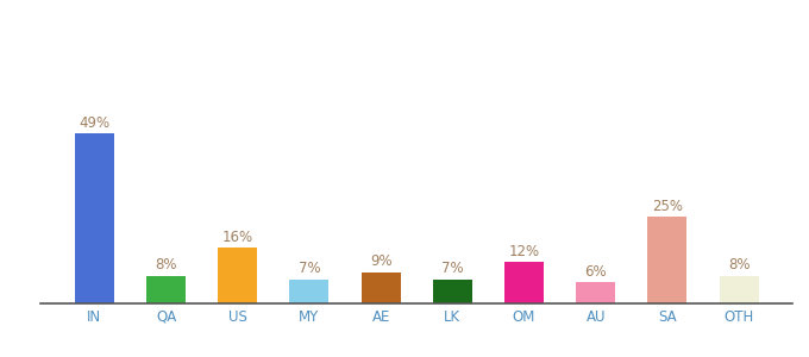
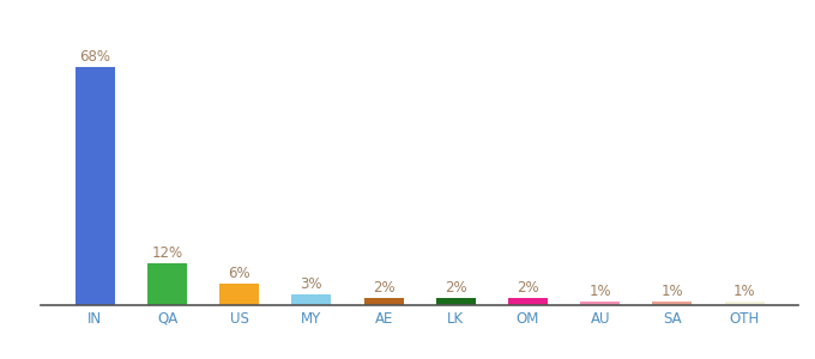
IN: 49% -> 68%
QA: 8% -> 12%
US: 16% -> 6%
MY: 7% -> 3%
AE: 9% -> 2%
LK: 7% -> 2%
OM: 12% -> 2%
AU: 6% -> 1%
SA: 25% -> 1%
OTH: 8% -> 1%
